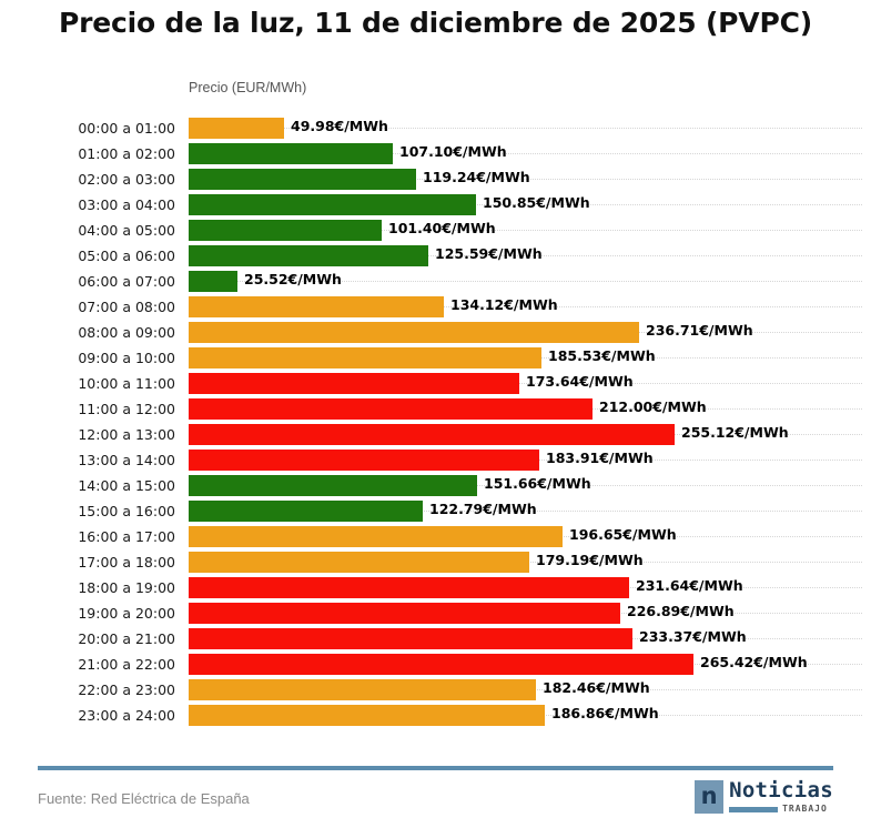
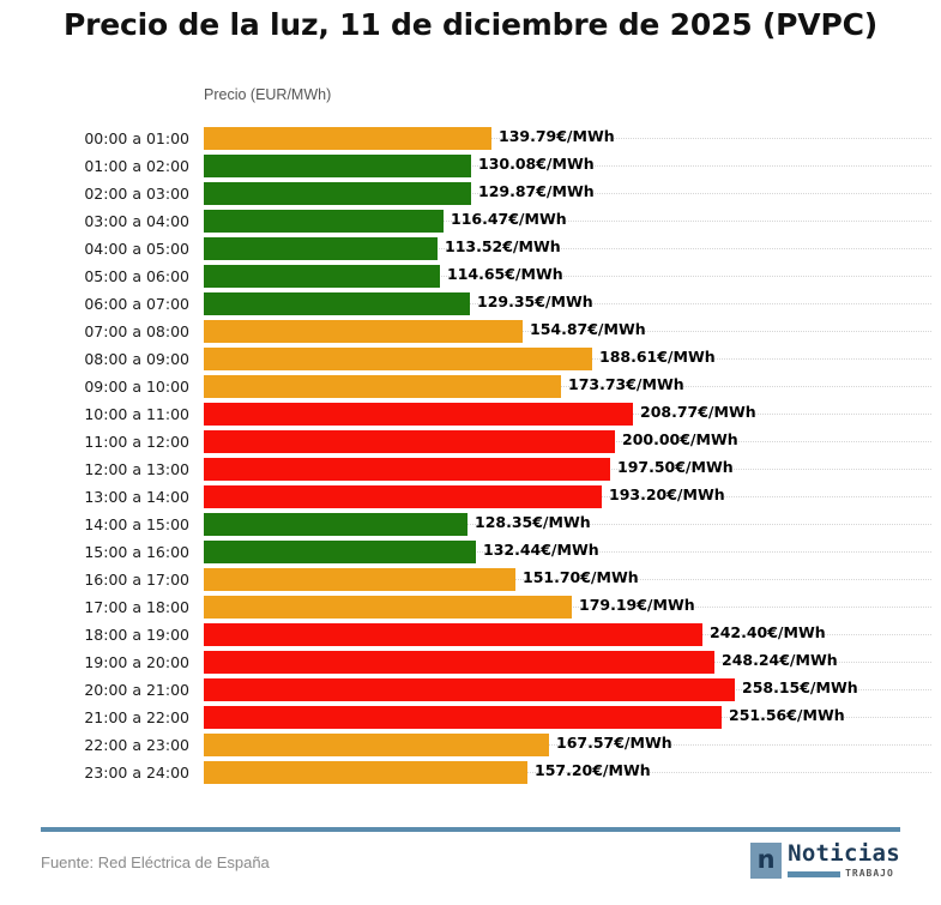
00:00 a 01:00: 49.98 -> 139.79
01:00 a 02:00: 107.10 -> 130.08
02:00 a 03:00: 119.24 -> 129.87
03:00 a 04:00: 150.85 -> 116.47
04:00 a 05:00: 101.40 -> 113.52
05:00 a 06:00: 125.59 -> 114.65
06:00 a 07:00: 25.52 -> 129.35
07:00 a 08:00: 134.12 -> 154.87
08:00 a 09:00: 236.71 -> 188.61
09:00 a 10:00: 185.53 -> 173.73
10:00 a 11:00: 173.64 -> 208.77
11:00 a 12:00: 212.00 -> 200.00
12:00 a 13:00: 255.12 -> 197.50
13:00 a 14:00: 183.91 -> 193.20
14:00 a 15:00: 151.66 -> 128.35
15:00 a 16:00: 122.79 -> 132.44
16:00 a 17:00: 196.65 -> 151.70
18:00 a 19:00: 231.64 -> 242.40
19:00 a 20:00: 226.89 -> 248.24
20:00 a 21:00: 233.37 -> 258.15
21:00 a 22:00: 265.42 -> 251.56
22:00 a 23:00: 182.46 -> 167.57
23:00 a 24:00: 186.86 -> 157.20
